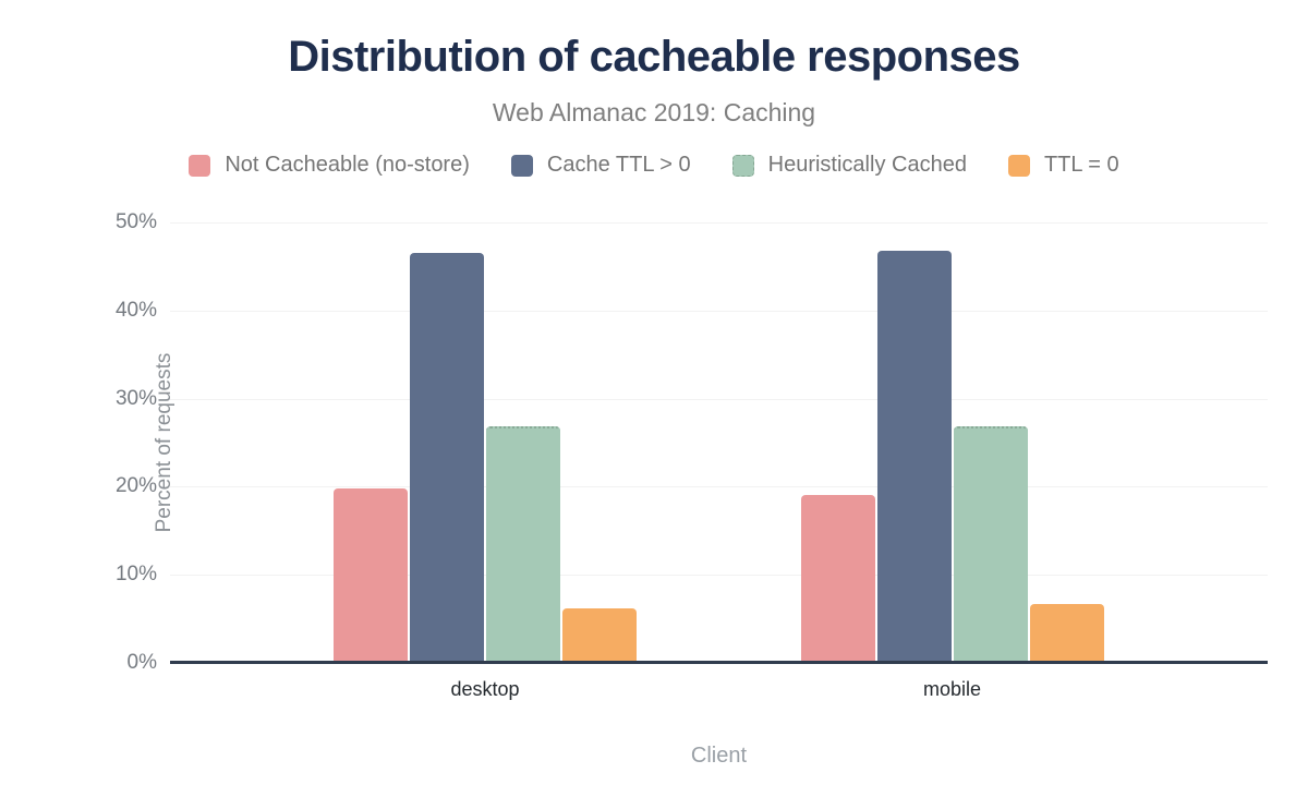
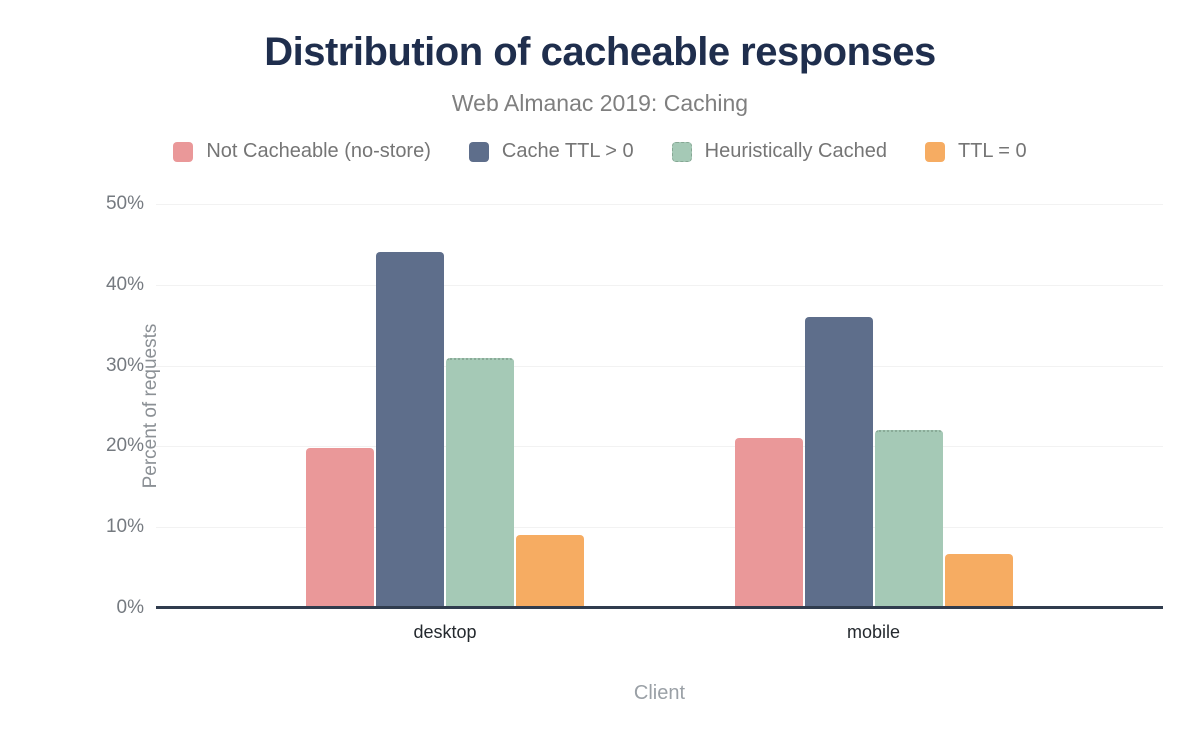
Cache TTL > 0/desktop: 46% -> 44%
Heuristically Cached/desktop: 27% -> 31%
TTL = 0/desktop: 6% -> 9%
Not Cacheable (no-store)/mobile: 19% -> 21%
Cache TTL > 0/mobile: 47% -> 36%
Heuristically Cached/mobile: 27% -> 22%
